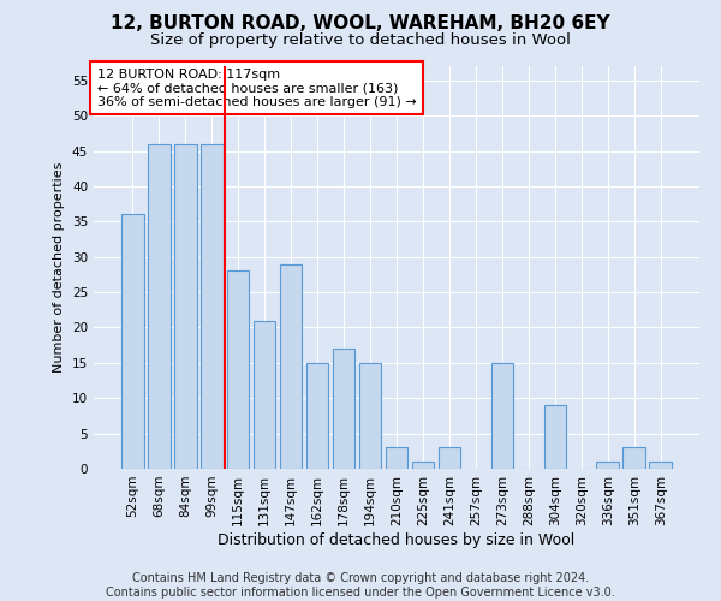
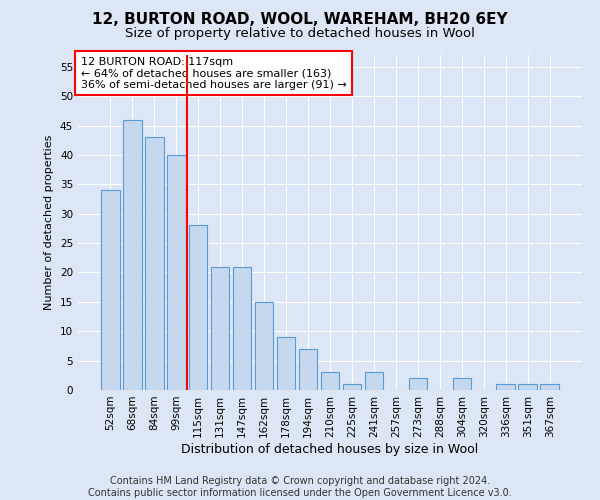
52sqm: 36 -> 34
84sqm: 46 -> 43
99sqm: 46 -> 40
147sqm: 29 -> 21
178sqm: 17 -> 9
194sqm: 15 -> 7
273sqm: 15 -> 2
304sqm: 9 -> 2
351sqm: 3 -> 1
